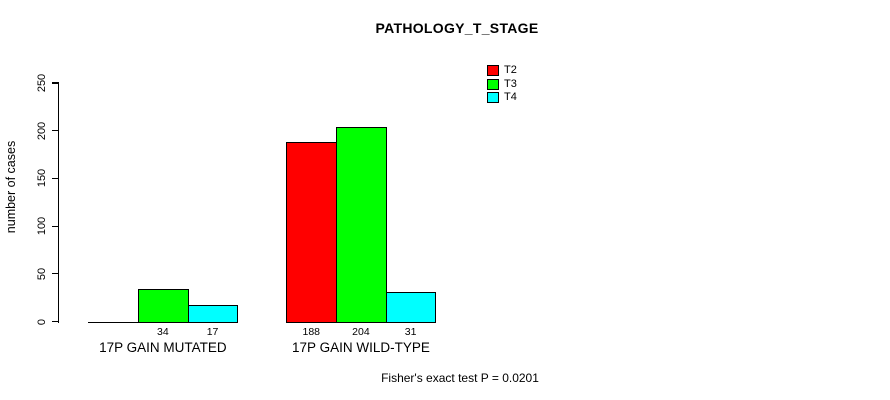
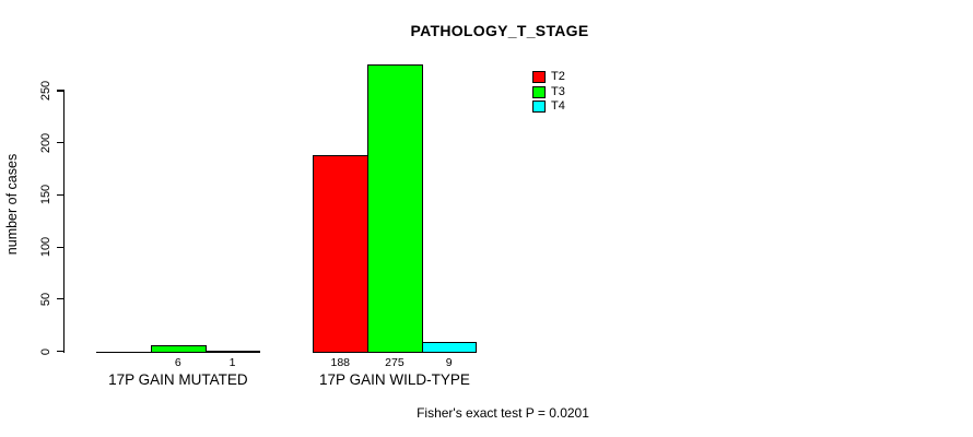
T3/17P GAIN MUTATED: 34 -> 6
T4/17P GAIN MUTATED: 17 -> 1
T3/17P GAIN WILD-TYPE: 204 -> 275
T4/17P GAIN WILD-TYPE: 31 -> 9
